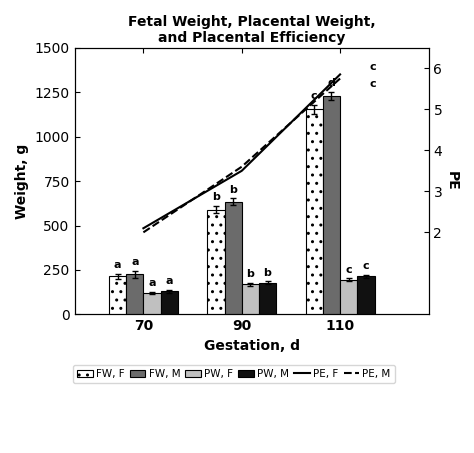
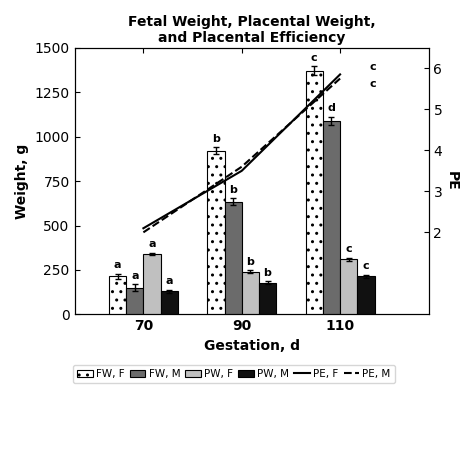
FW, M/70: 220 -> 150
PW, F/70: 120 -> 340
FW, F/90: 590 -> 920
PW, F/90: 170 -> 240
FW, F/110: 1160 -> 1370
FW, M/110: 1230 -> 1090
PW, F/110: 200 -> 310
